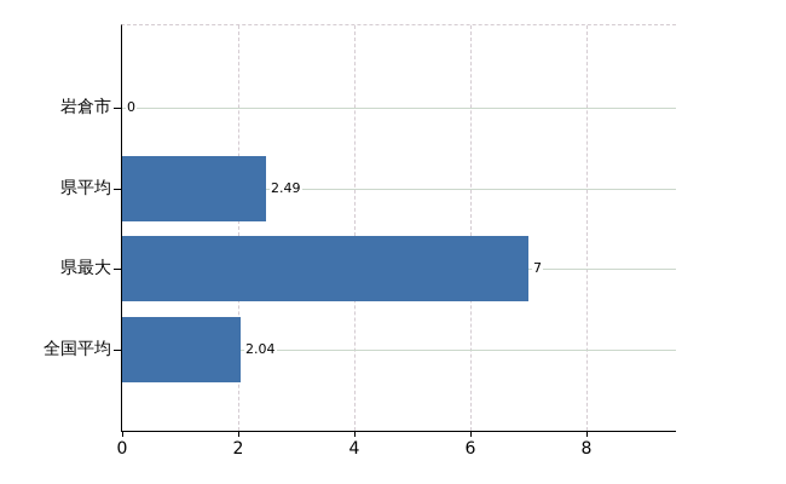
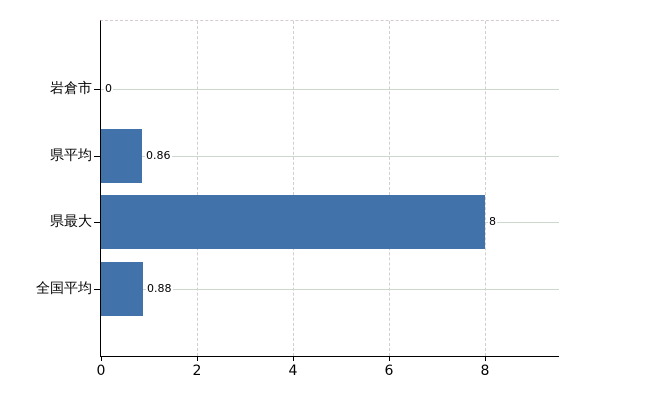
県平均: 2.49 -> 0.86
県最大: 7 -> 8
全国平均: 2.04 -> 0.88
